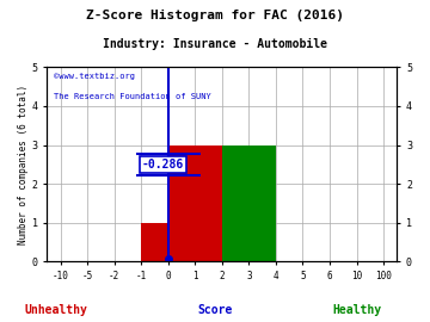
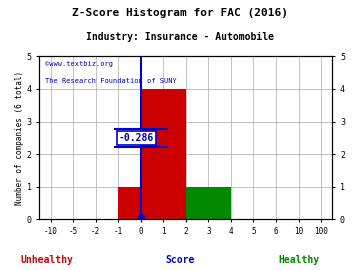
1: 3 -> 4
3: 3 -> 1
